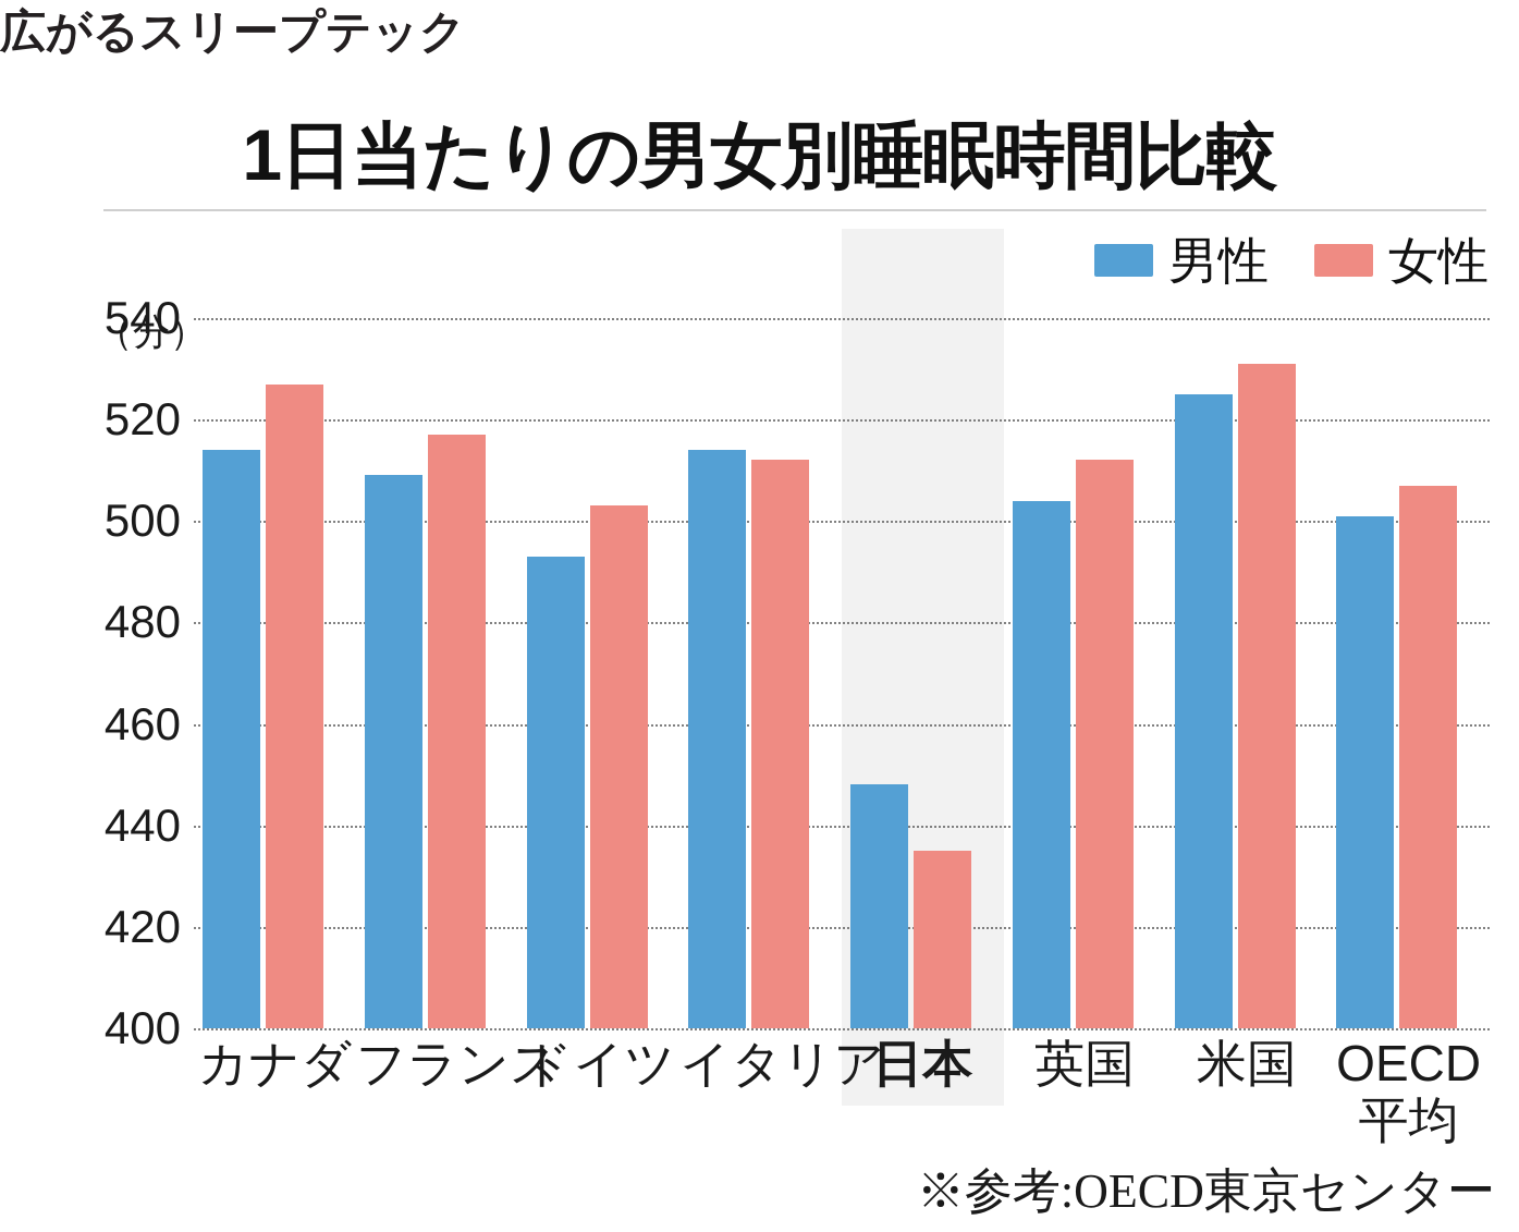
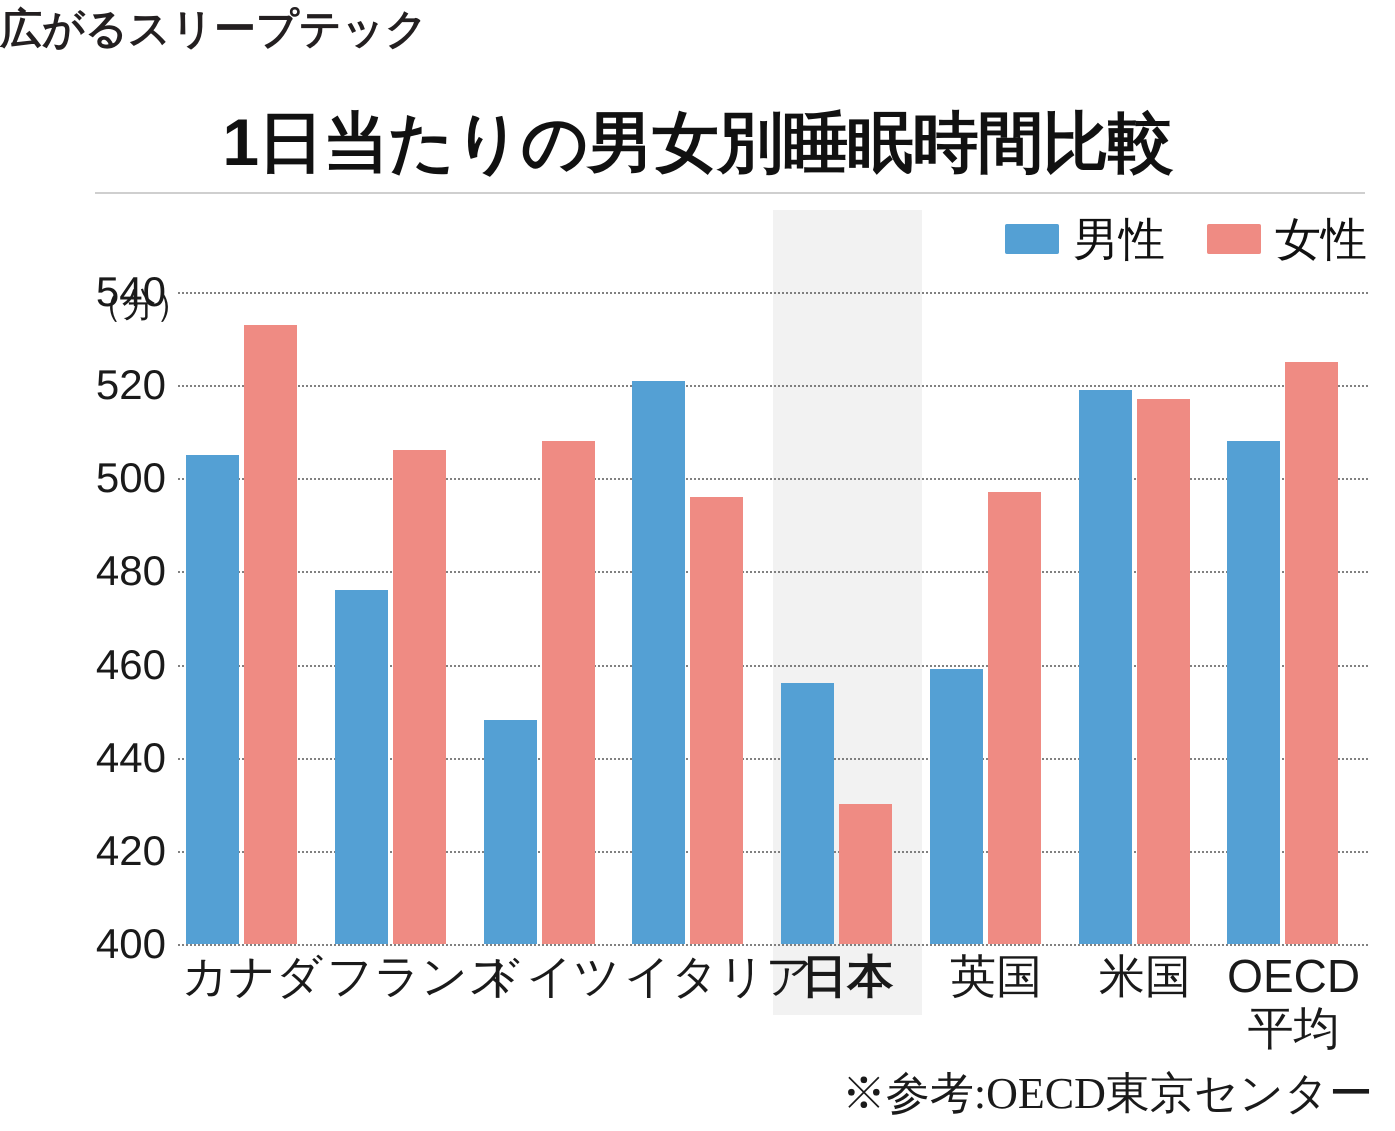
男性/カナダ: 514 -> 505
女性/カナダ: 527 -> 533
男性/フランス: 509 -> 476
女性/フランス: 517 -> 506
男性/ドイツ: 493 -> 448
女性/ドイツ: 503 -> 508
男性/イタリア: 514 -> 521
女性/イタリア: 512 -> 496
男性/日本: 448 -> 456
女性/日本: 435 -> 430
男性/英国: 504 -> 459
女性/英国: 512 -> 497
男性/米国: 525 -> 519
女性/米国: 531 -> 517
男性/OECD 平均: 501 -> 508
女性/OECD 平均: 507 -> 525
